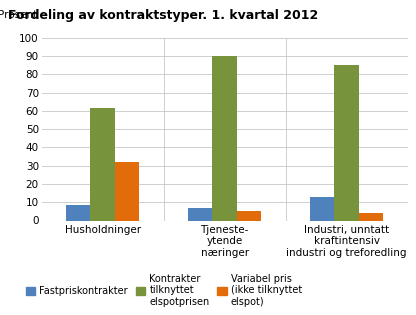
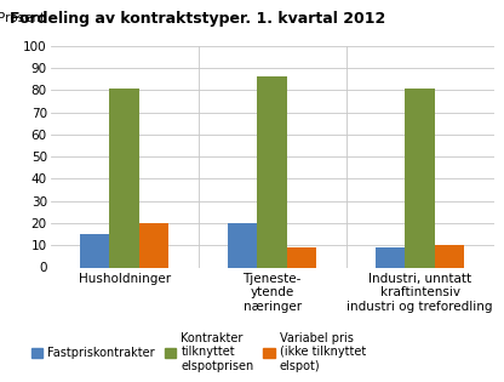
Fastpriskontrakter/Husholdninger: 8 -> 15
Kontrakter tilknyttet elspotprisen/Husholdninger: 62 -> 81
Variabel pris (ikke tilknyttet elspot)/Husholdninger: 32 -> 20
Fastpriskontrakter/Tjeneste- ytende næringer: 7 -> 20
Kontrakter tilknyttet elspotprisen/Tjeneste- ytende næringer: 90 -> 86
Variabel pris (ikke tilknyttet elspot)/Tjeneste- ytende næringer: 5 -> 9
Fastpriskontrakter/Industri, unntatt kraftintensiv industri og treforedling: 13 -> 9
Kontrakter tilknyttet elspotprisen/Industri, unntatt kraftintensiv industri og treforedling: 85 -> 81
Variabel pris (ikke tilknyttet elspot)/Industri, unntatt kraftintensiv industri og treforedling: 4 -> 10
